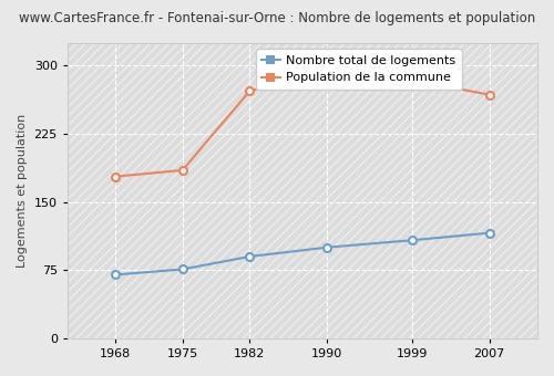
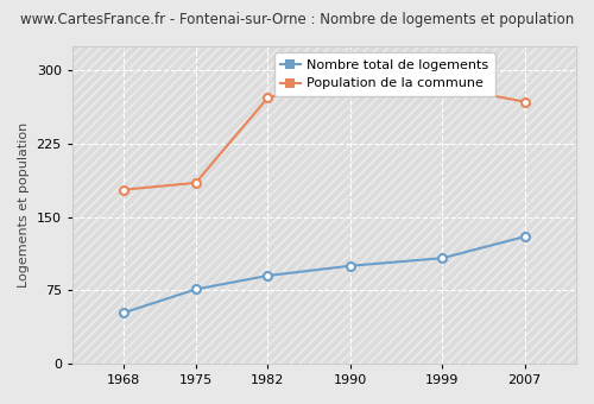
Nombre total de logements/1968: 70 -> 52
Nombre total de logements/2007: 116 -> 130
